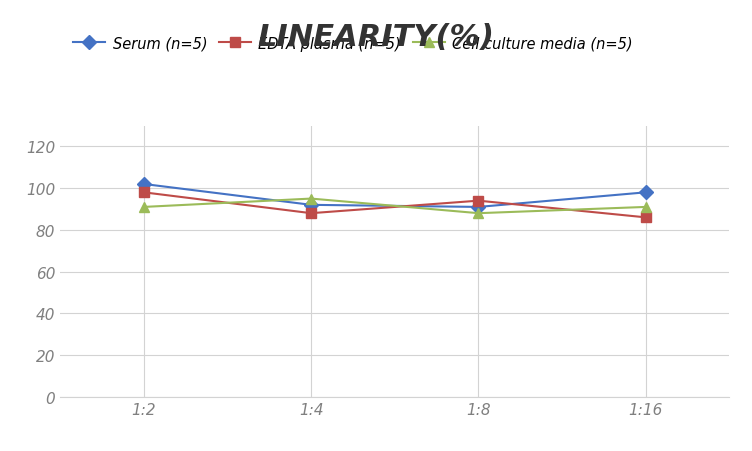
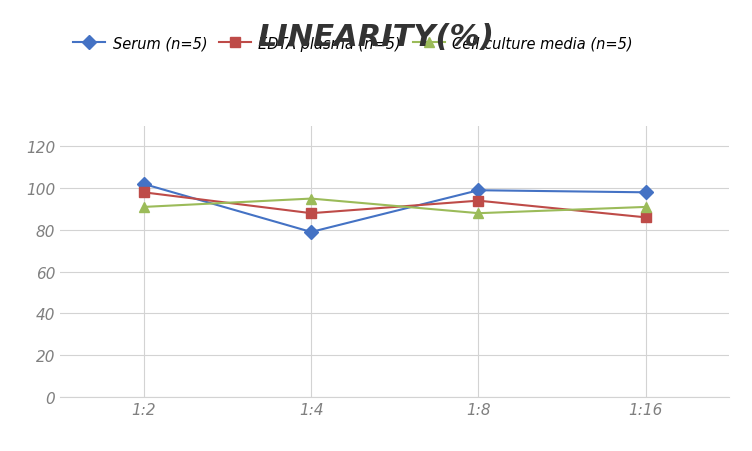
Serum (n=5)/1:4: 92 -> 79
Serum (n=5)/1:8: 91 -> 99
